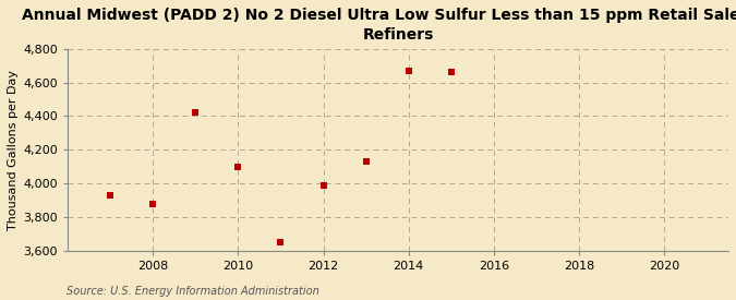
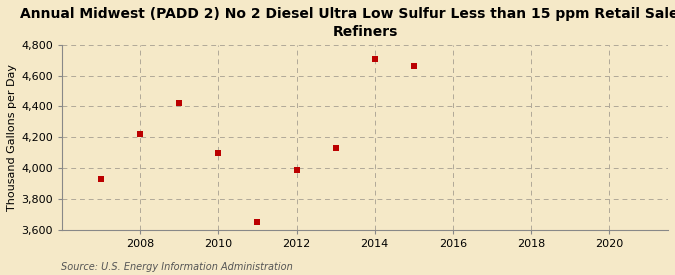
2008: 3,880 -> 4,220
2014: 4,670 -> 4,710
